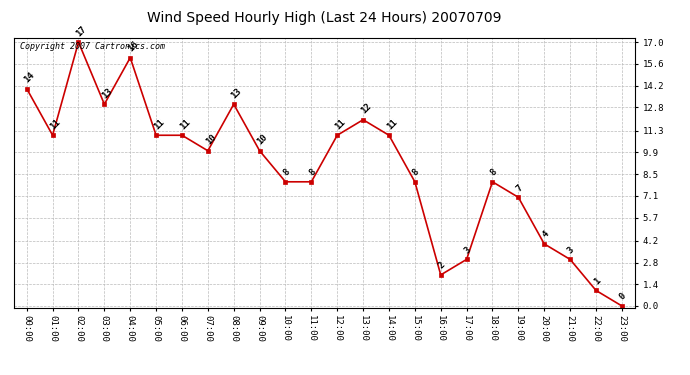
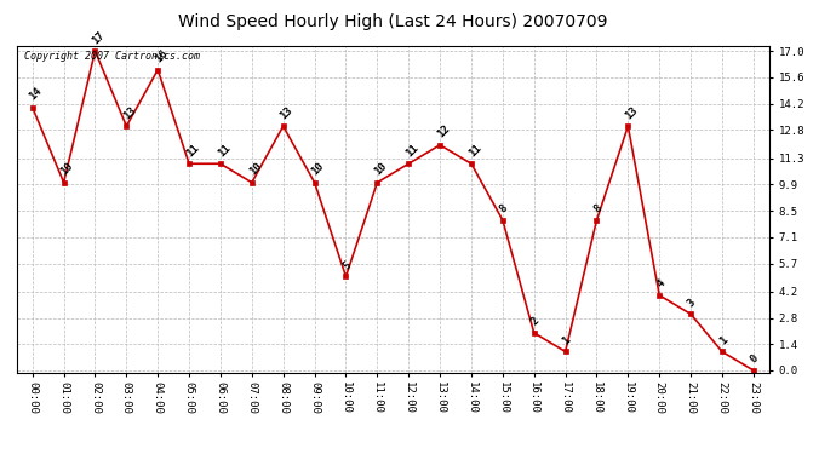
01:00: 11 -> 10
10:00: 8 -> 5
11:00: 8 -> 10
17:00: 3 -> 1
19:00: 7 -> 13
